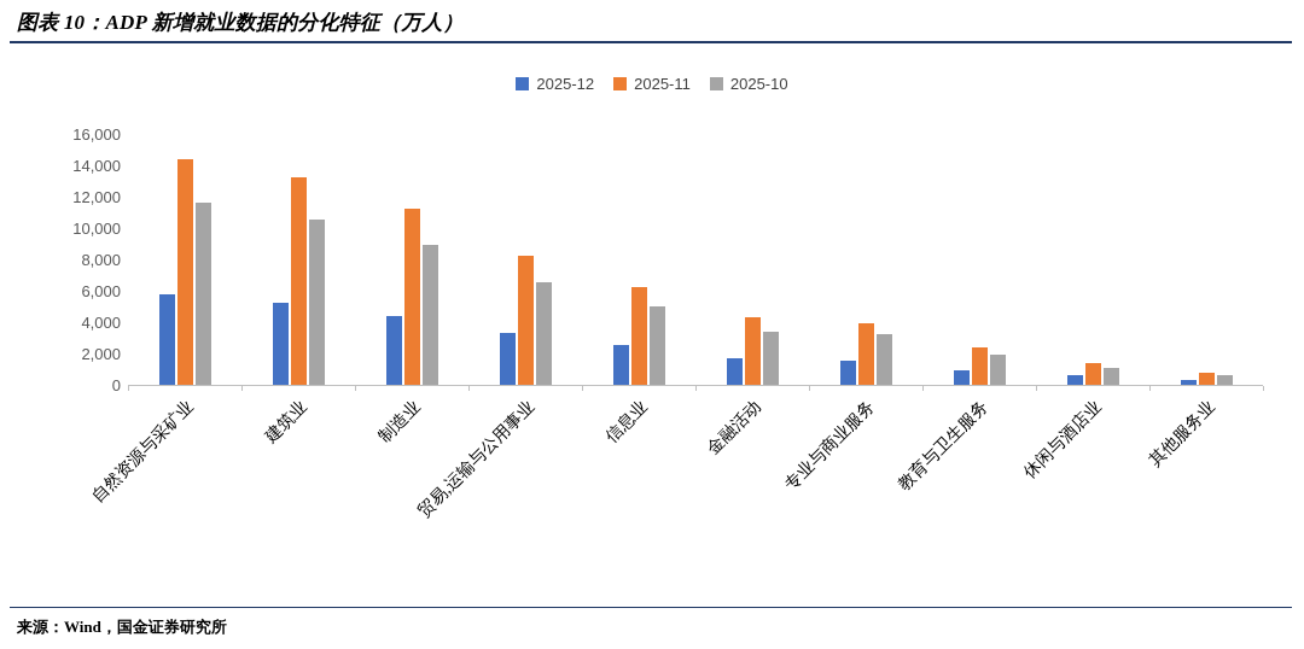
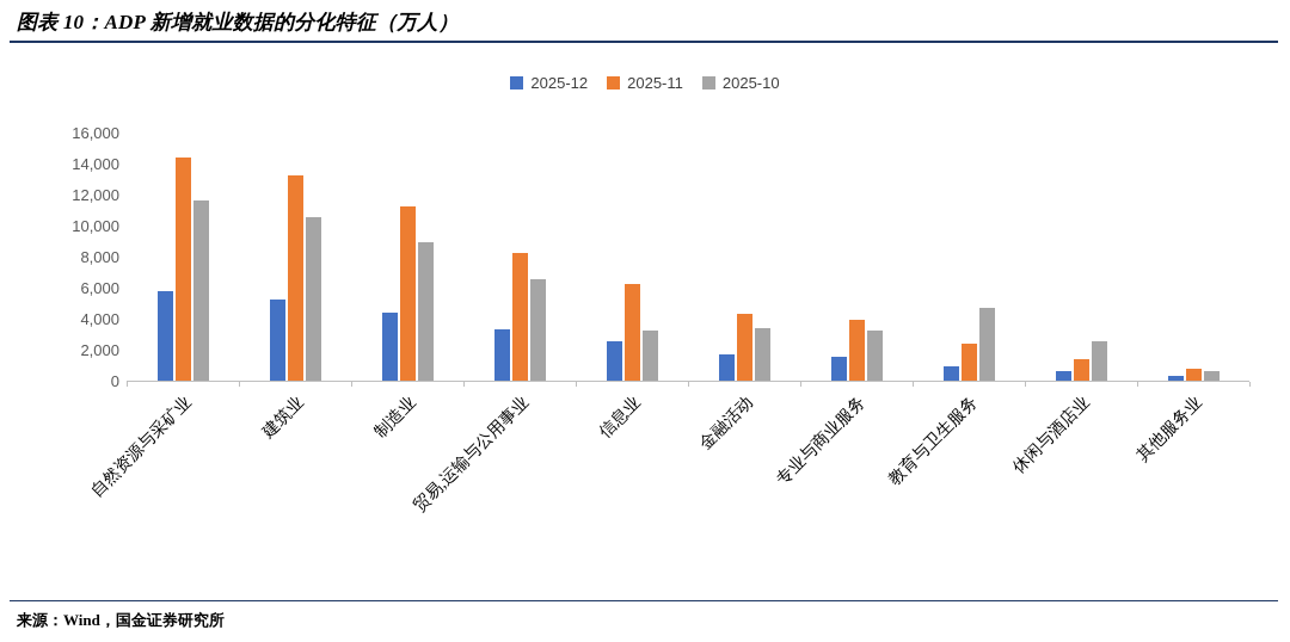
2025-10/信息业: 5000 -> 3200
2025-10/教育与卫生服务: 1900 -> 4700
2025-10/休闲与酒店业: 1100 -> 2500
